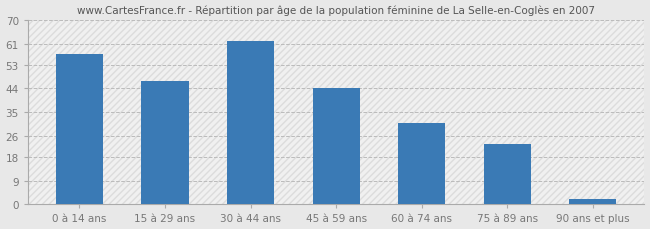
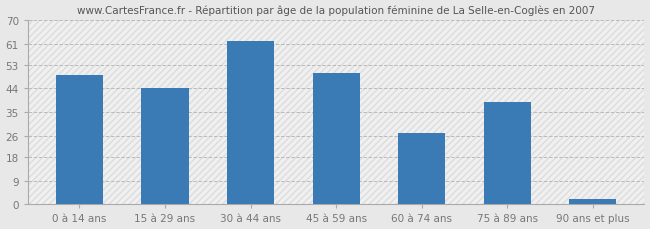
0 à 14 ans: 57 -> 49
15 à 29 ans: 47 -> 44
45 à 59 ans: 44 -> 50
60 à 74 ans: 31 -> 27
75 à 89 ans: 23 -> 39
